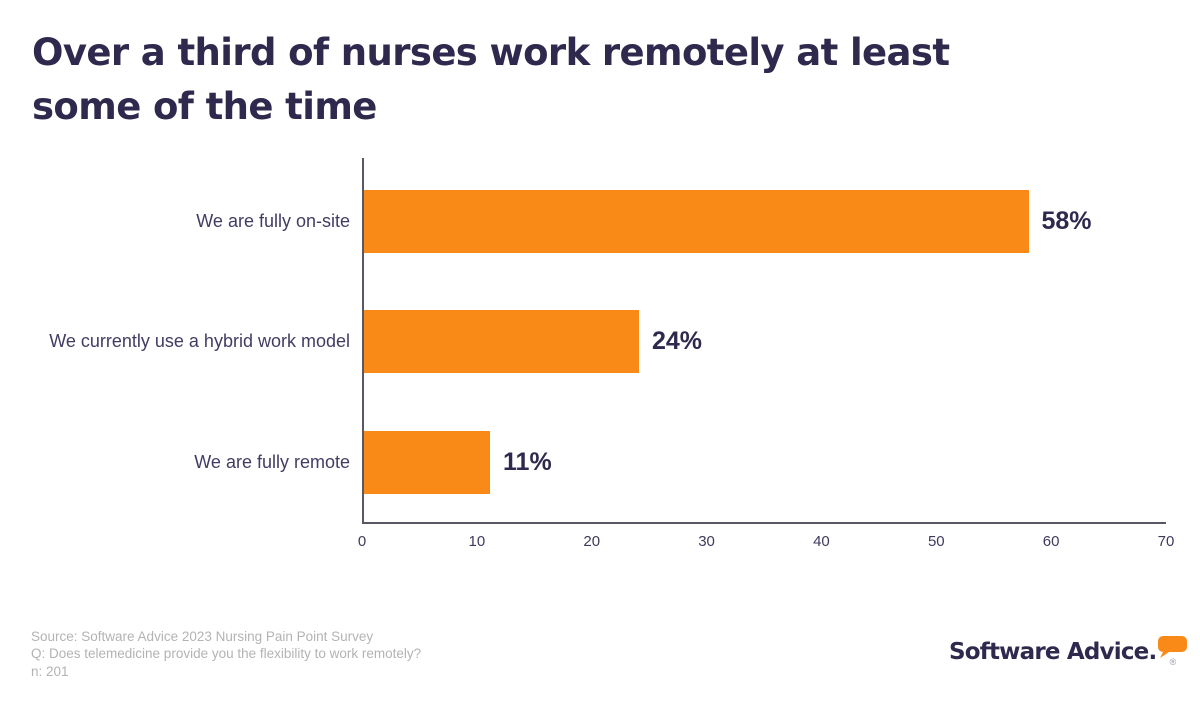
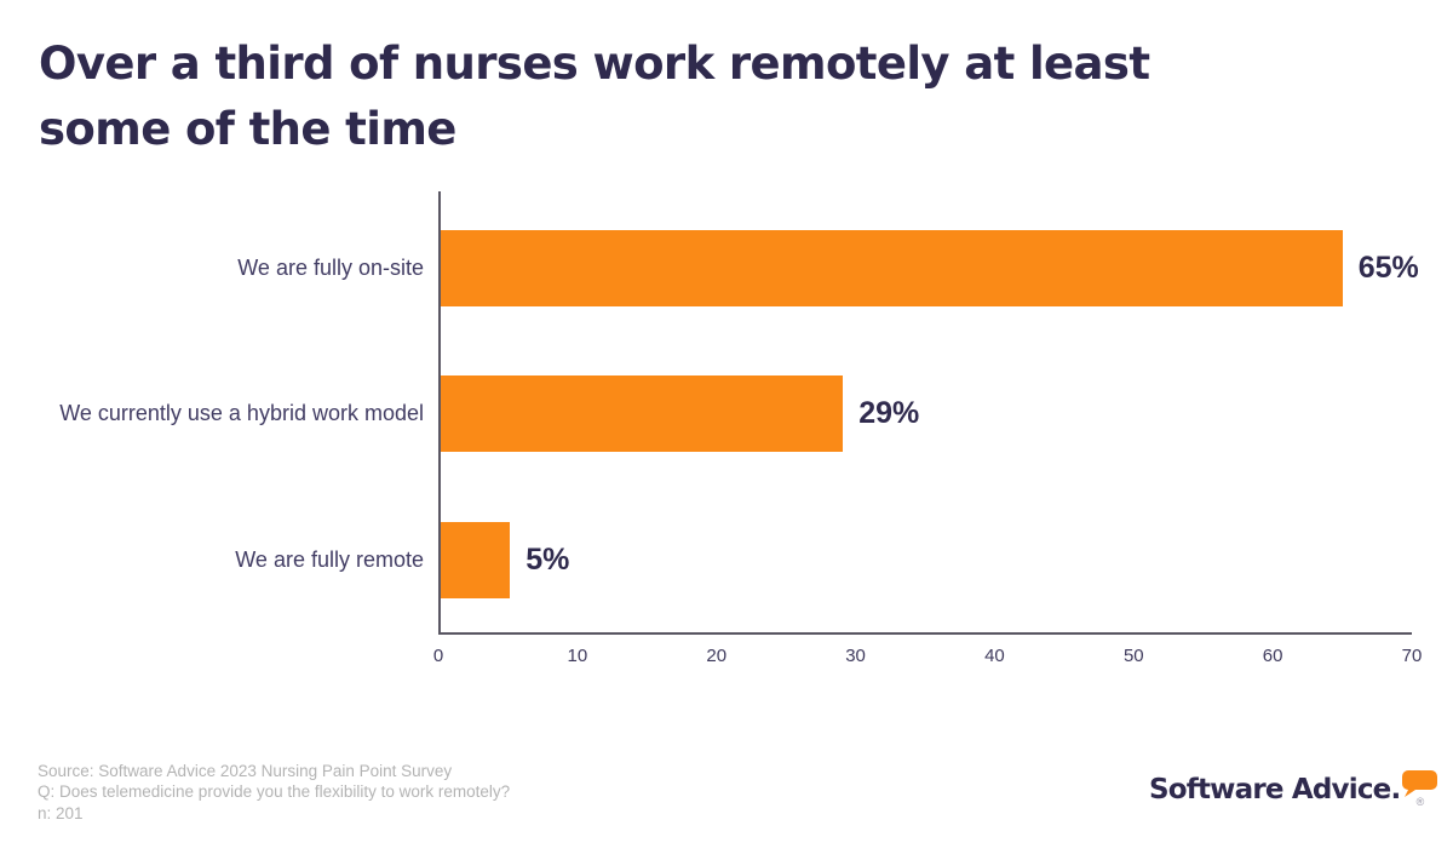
We are fully on-site: 58% -> 65%
We currently use a hybrid work model: 24% -> 29%
We are fully remote: 11% -> 5%
